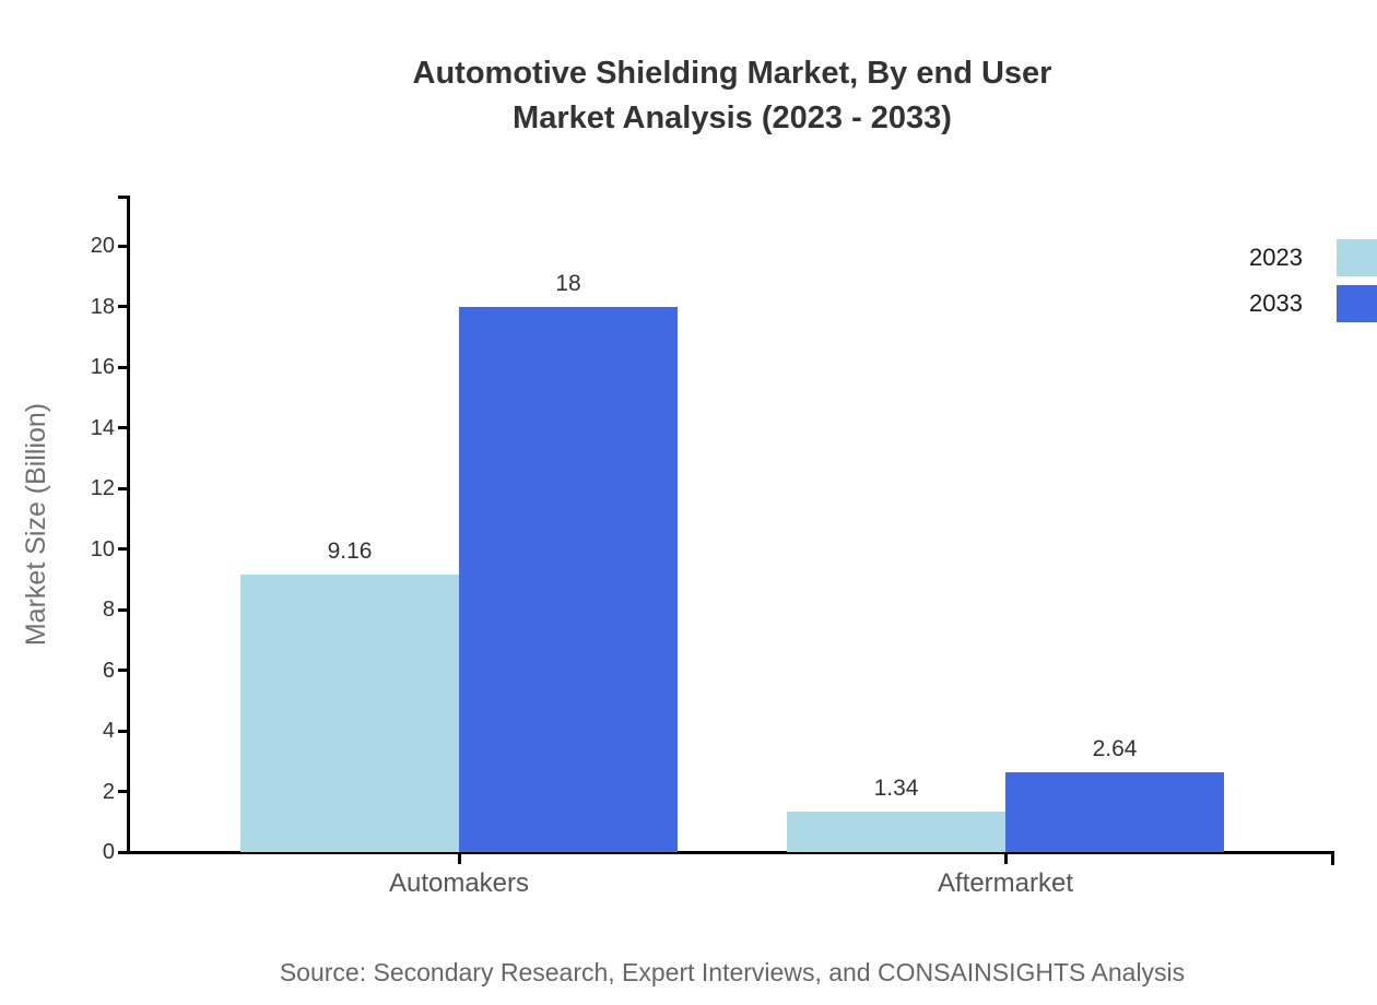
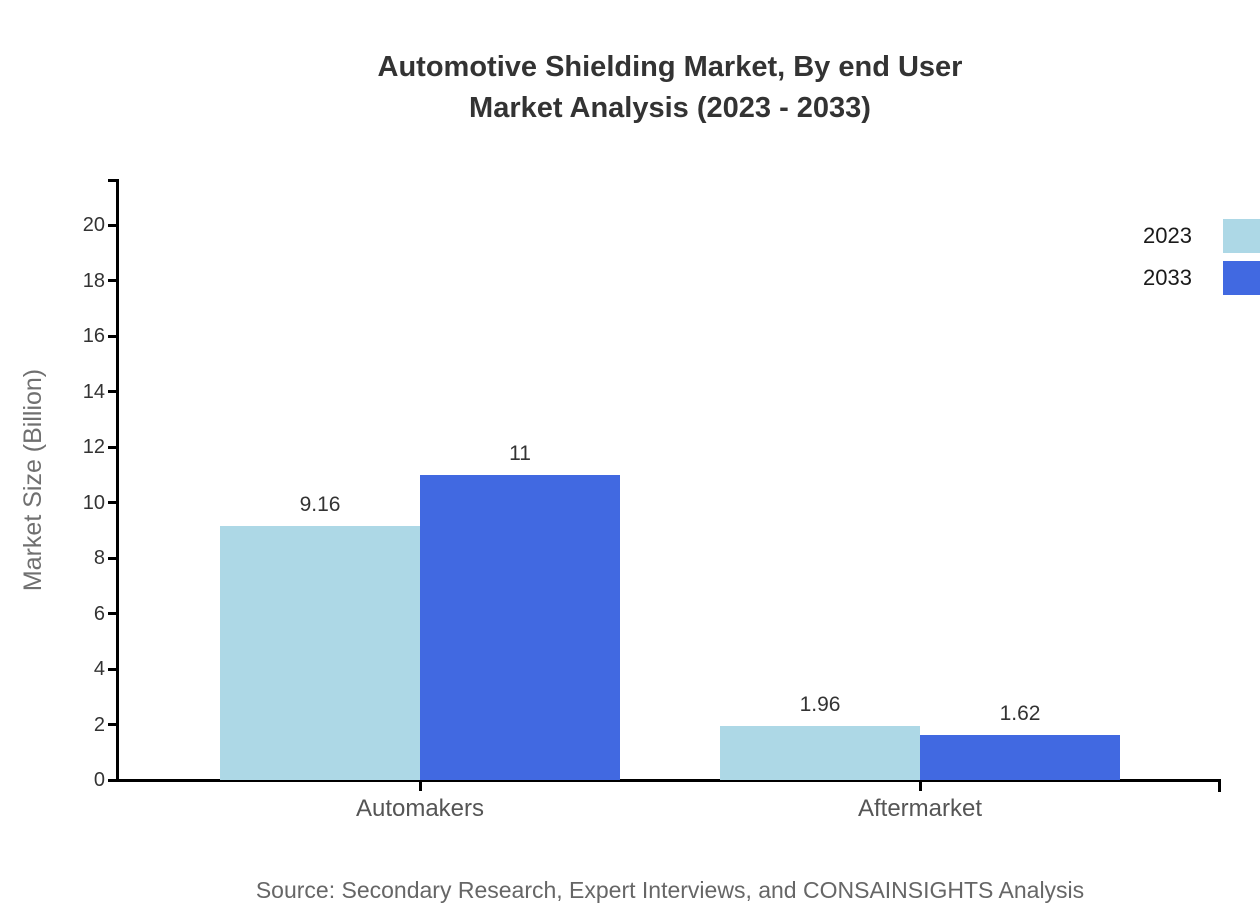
2033/Automakers: 18 -> 11
2023/Aftermarket: 1.34 -> 1.96
2033/Aftermarket: 2.64 -> 1.62
